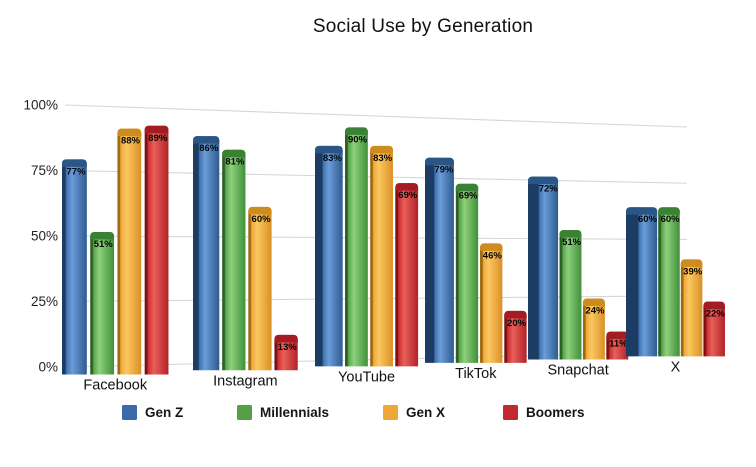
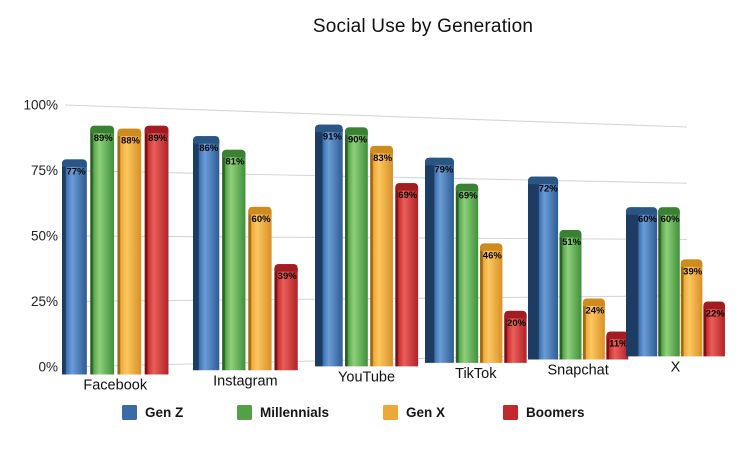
Millennials/Facebook: 51% -> 89%
Boomers/Instagram: 13% -> 39%
Gen Z/YouTube: 83% -> 91%
